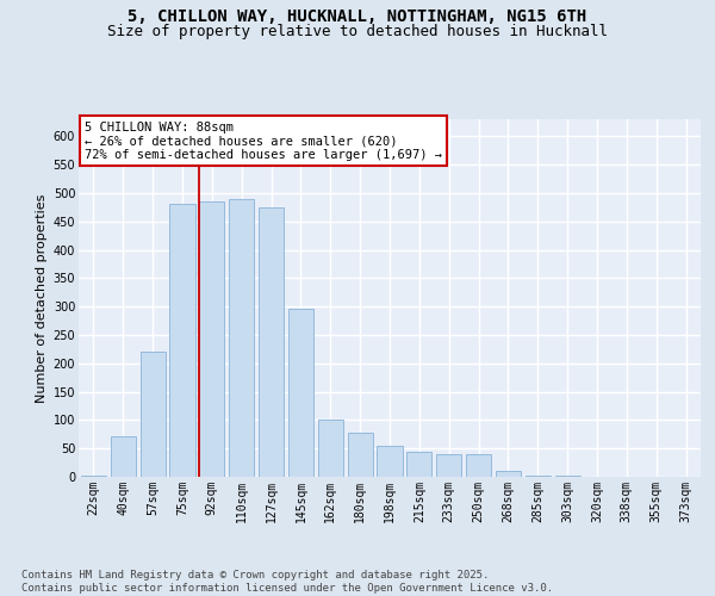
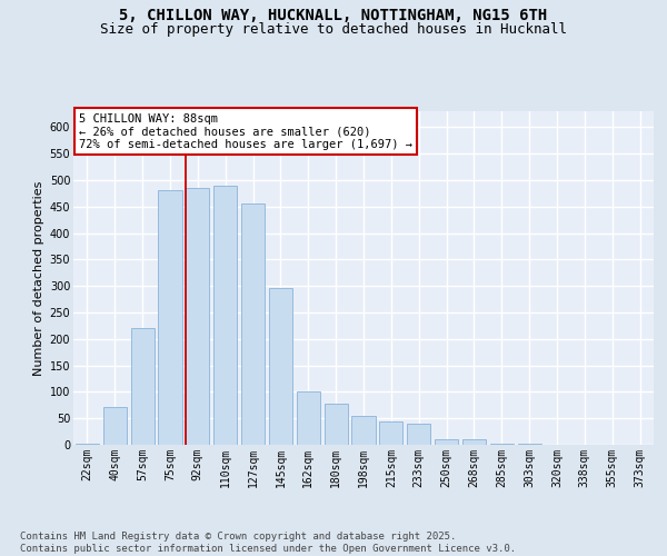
127sqm: 475 -> 455
250sqm: 40 -> 10
